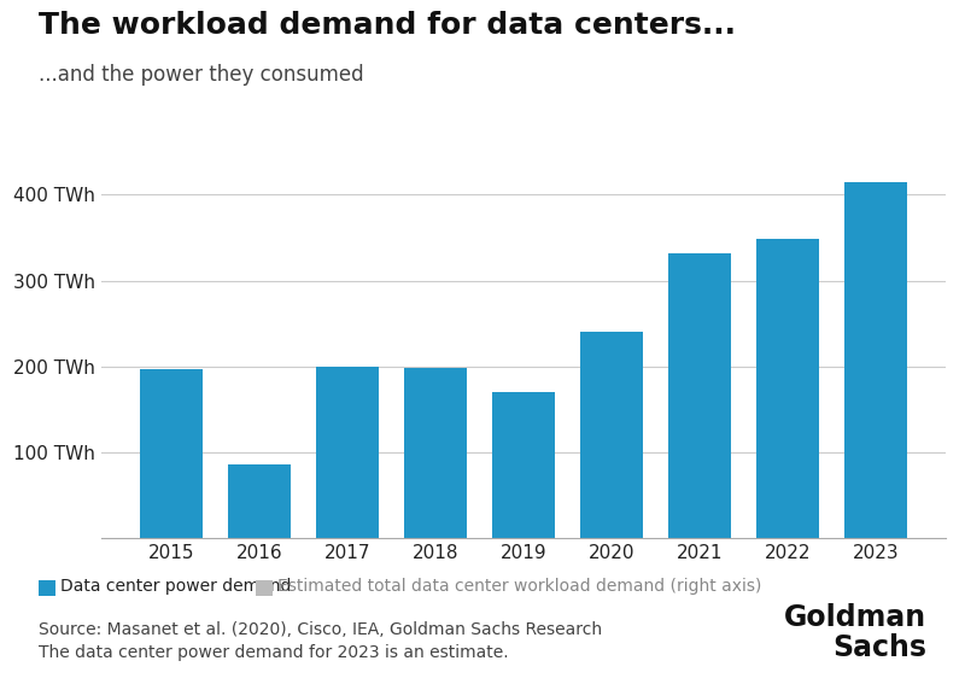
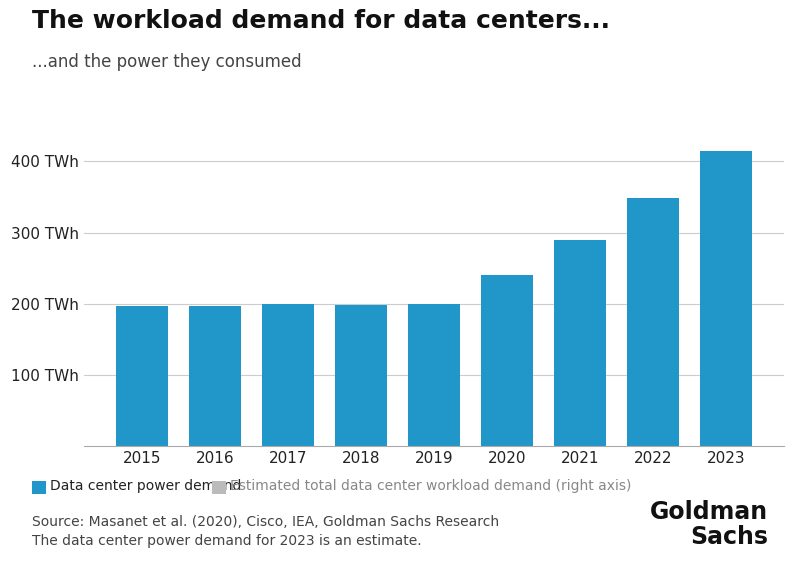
2016: 86 TWh -> 197 TWh
2019: 170 TWh -> 200 TWh
2021: 332 TWh -> 290 TWh
